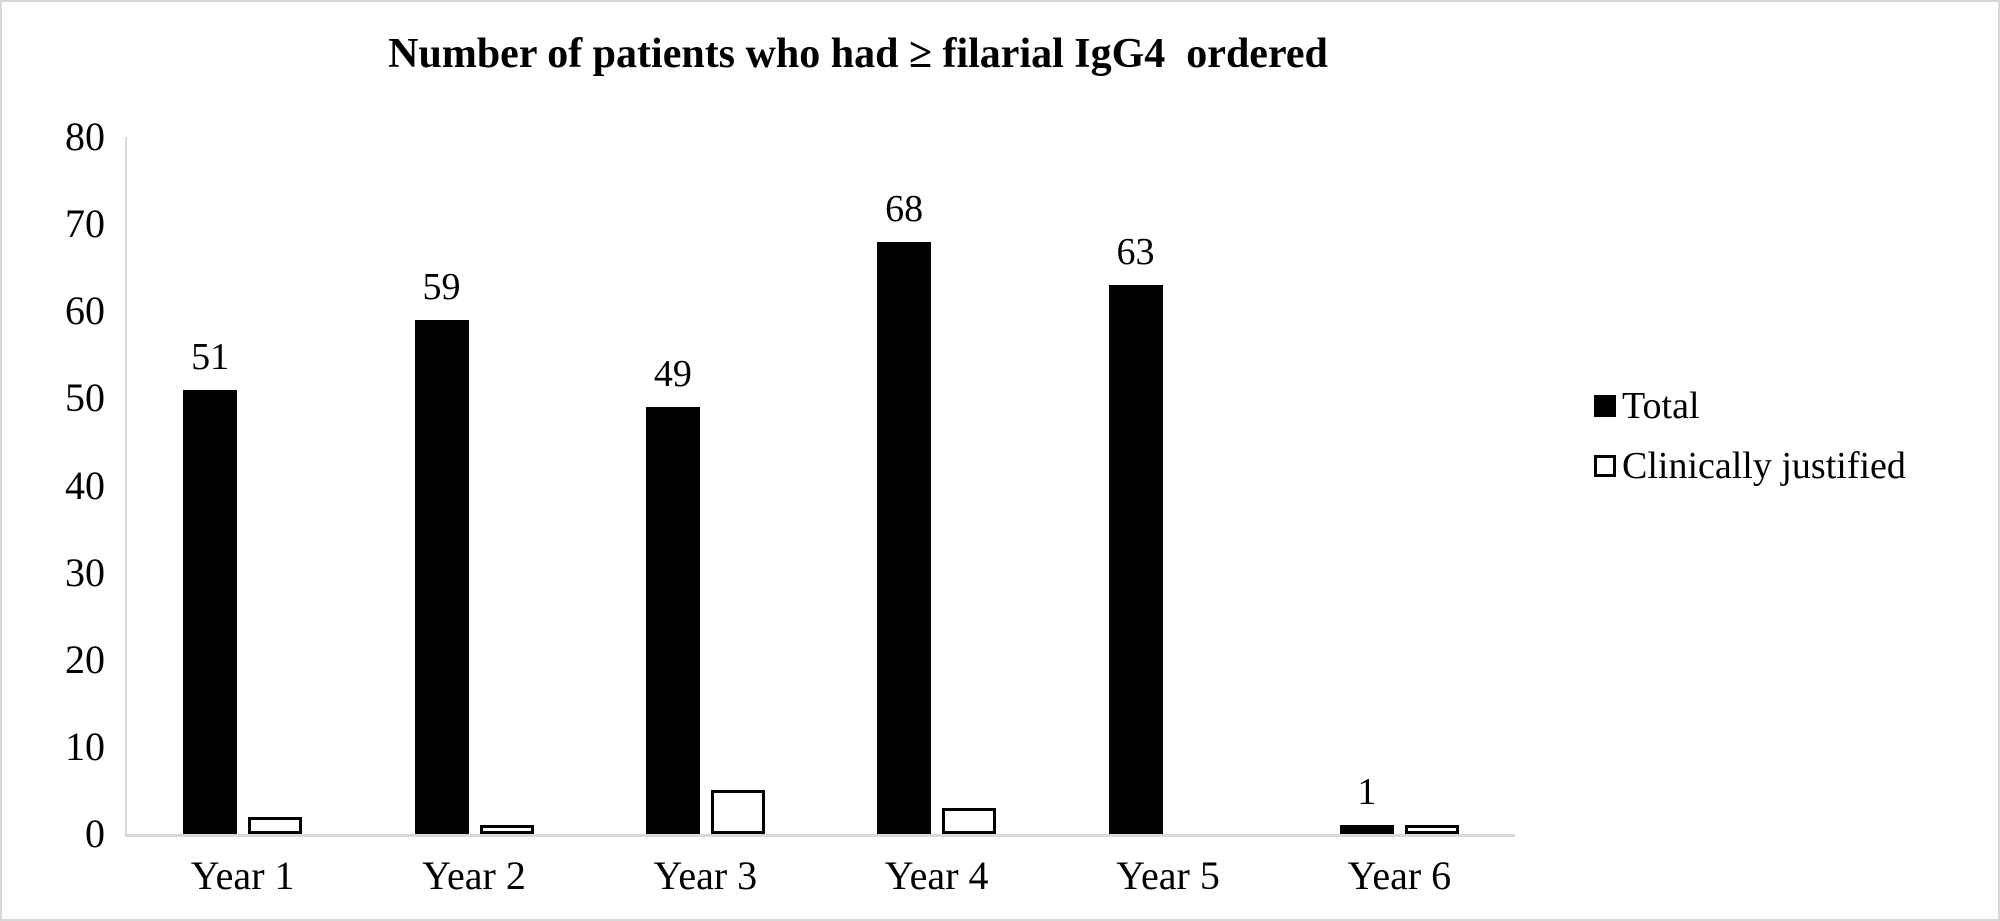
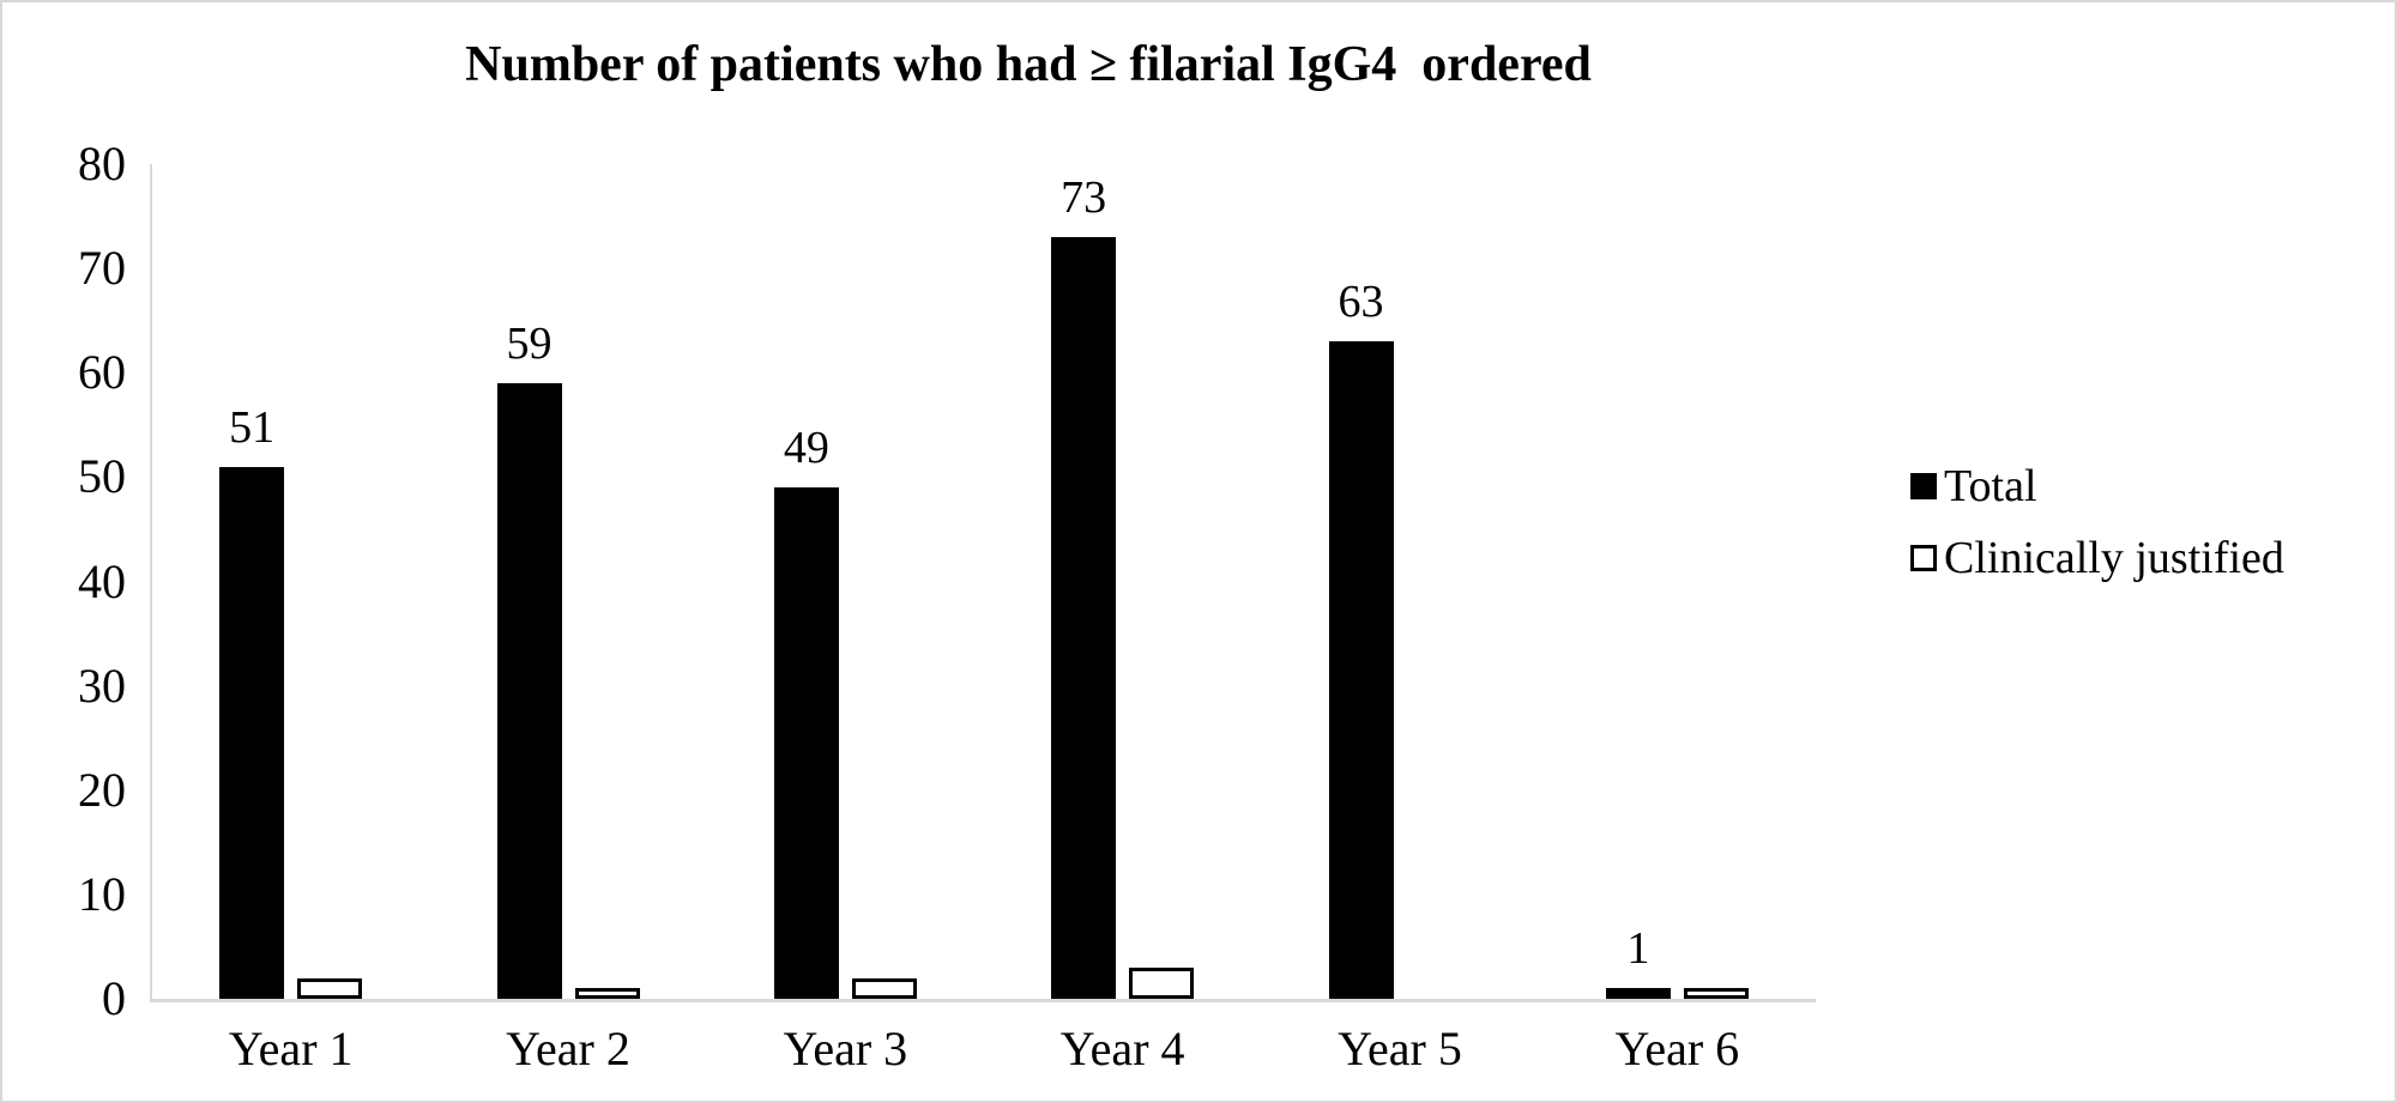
Clinically justified/Year 3: 5 -> 2
Total/Year 4: 68 -> 73
